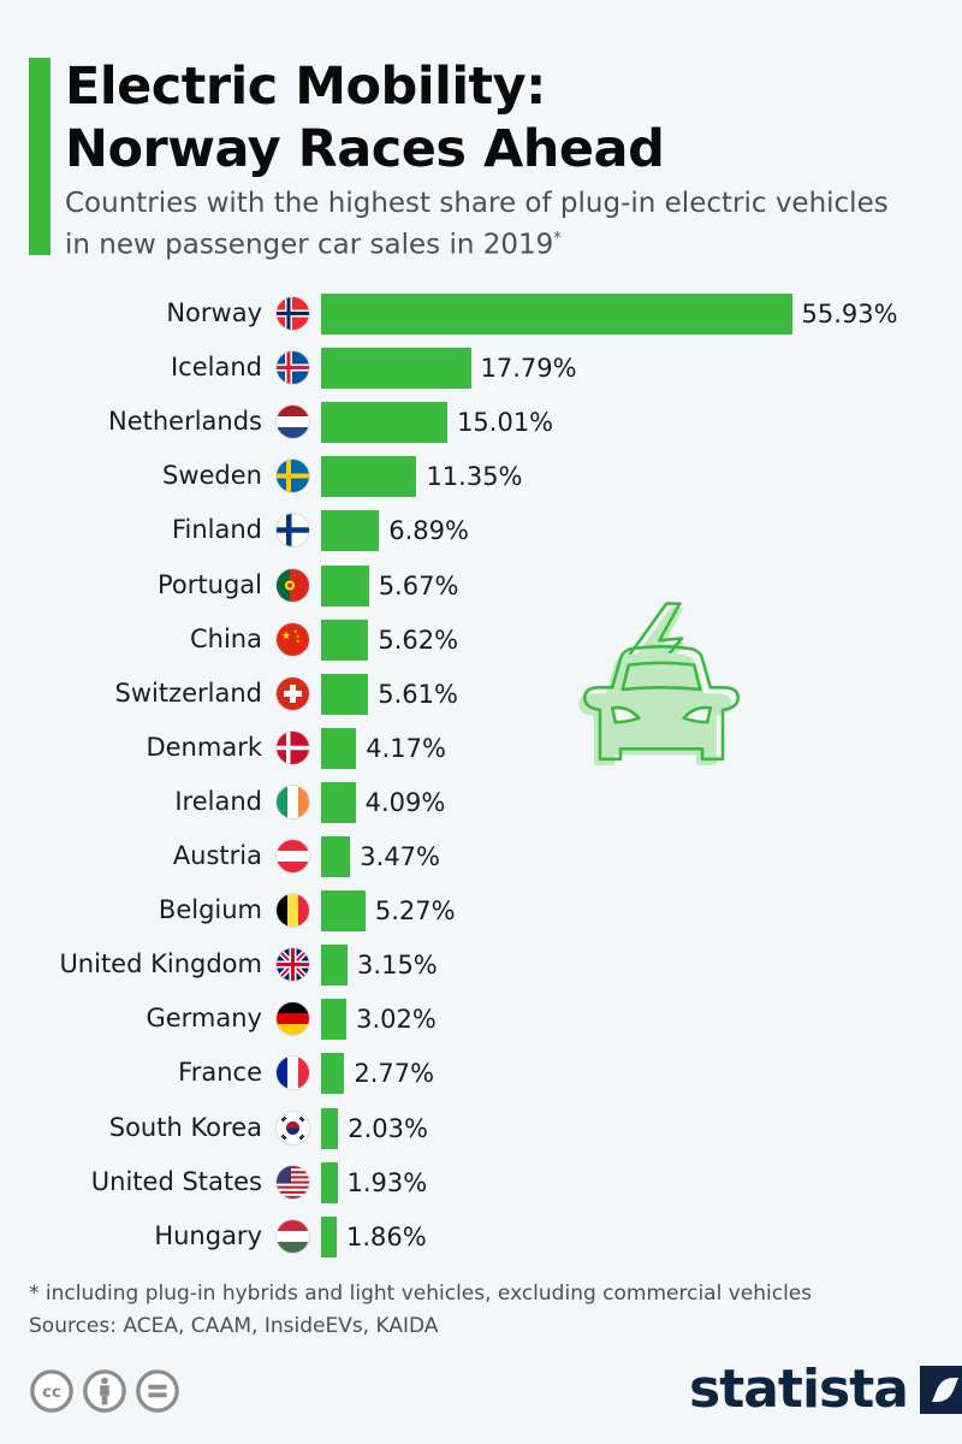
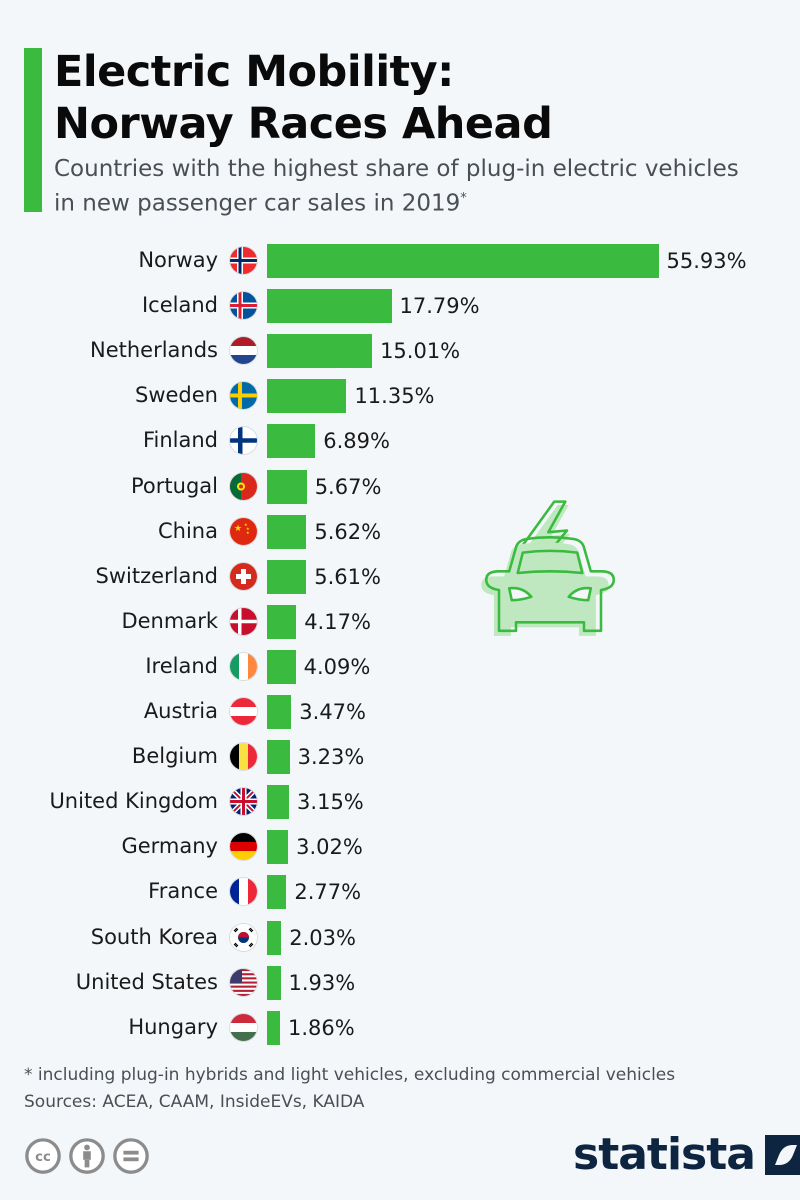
Belgium: 5.27% -> 3.23%
